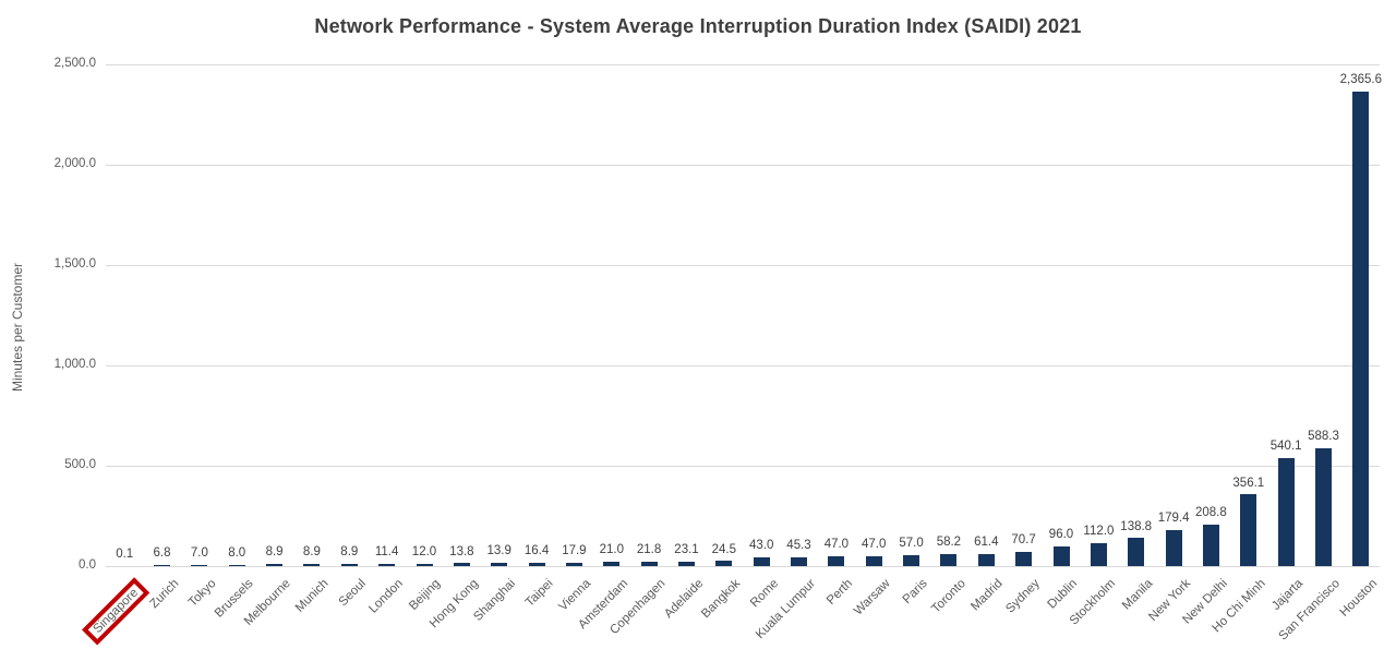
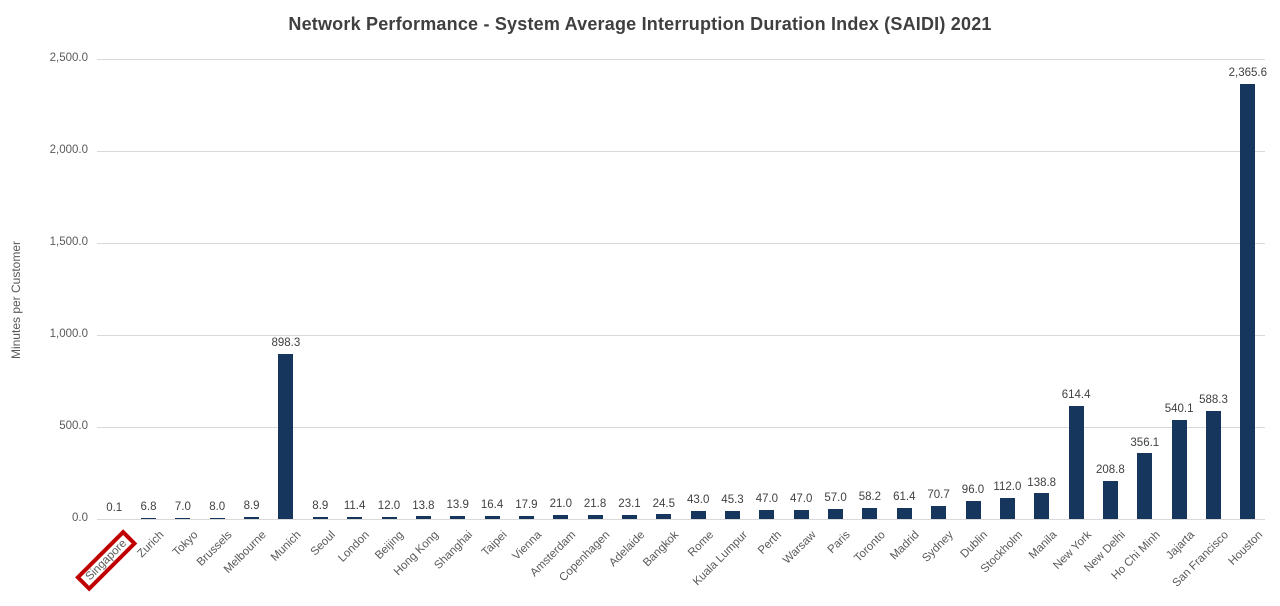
Munich: 8.9 -> 898.3
New York: 179.4 -> 614.4
